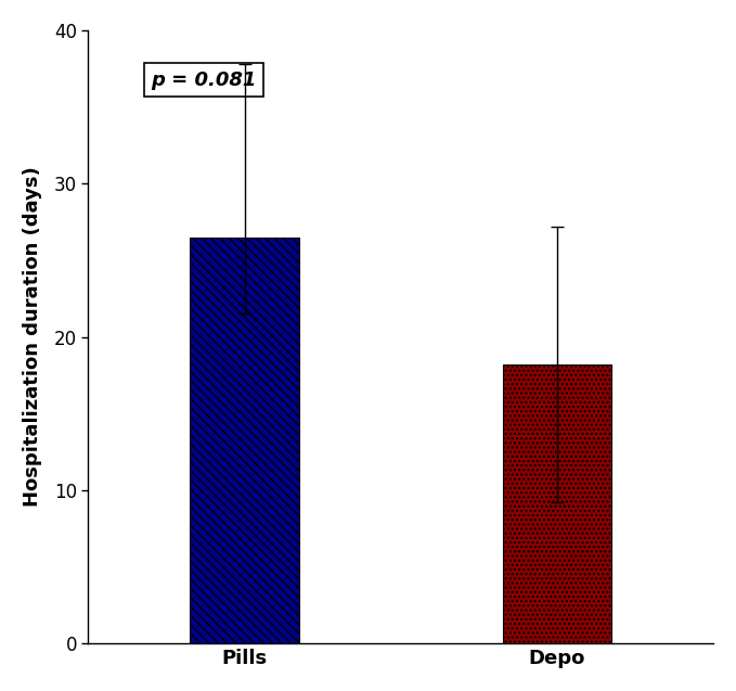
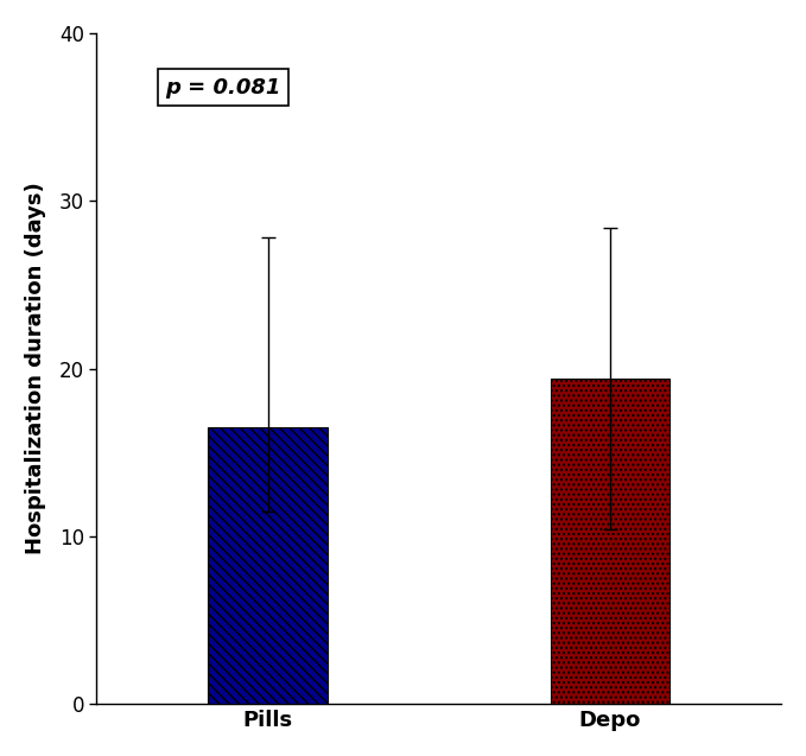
Pills: 26.5 -> 16.5
Depo: 18.2 -> 19.4
